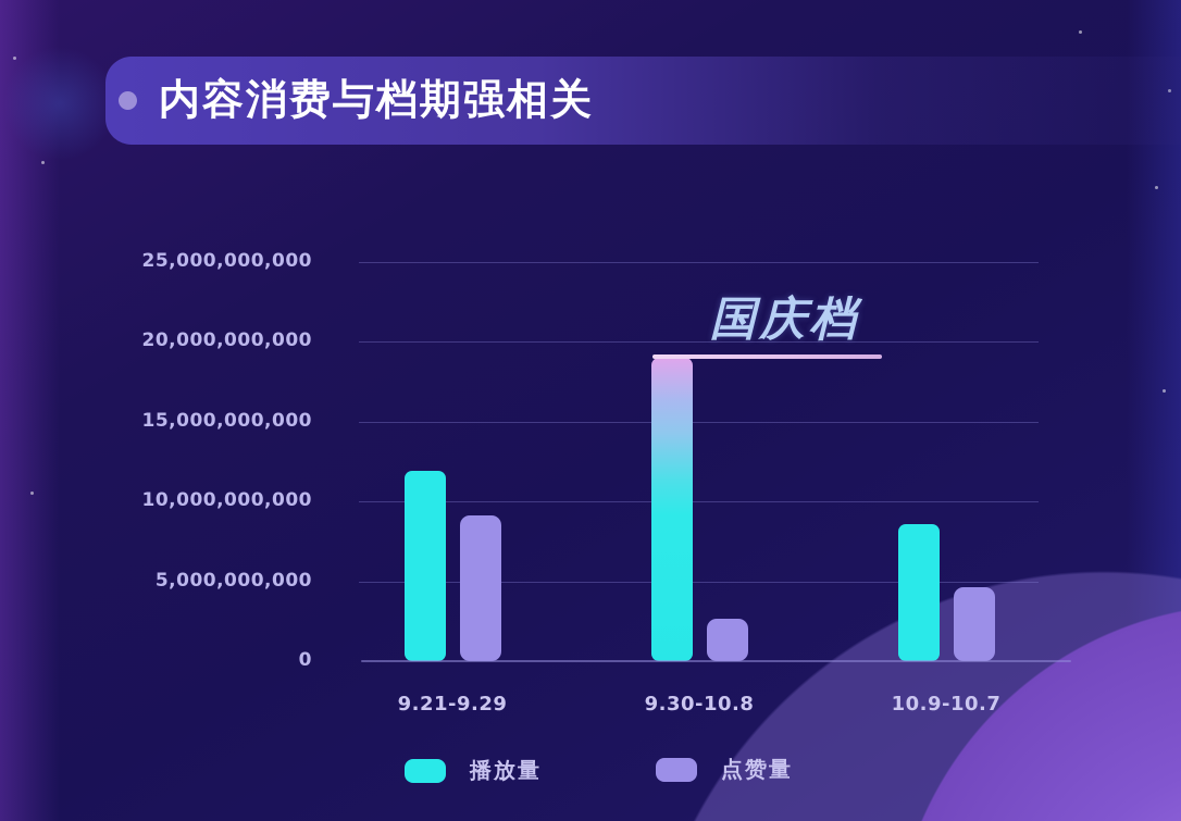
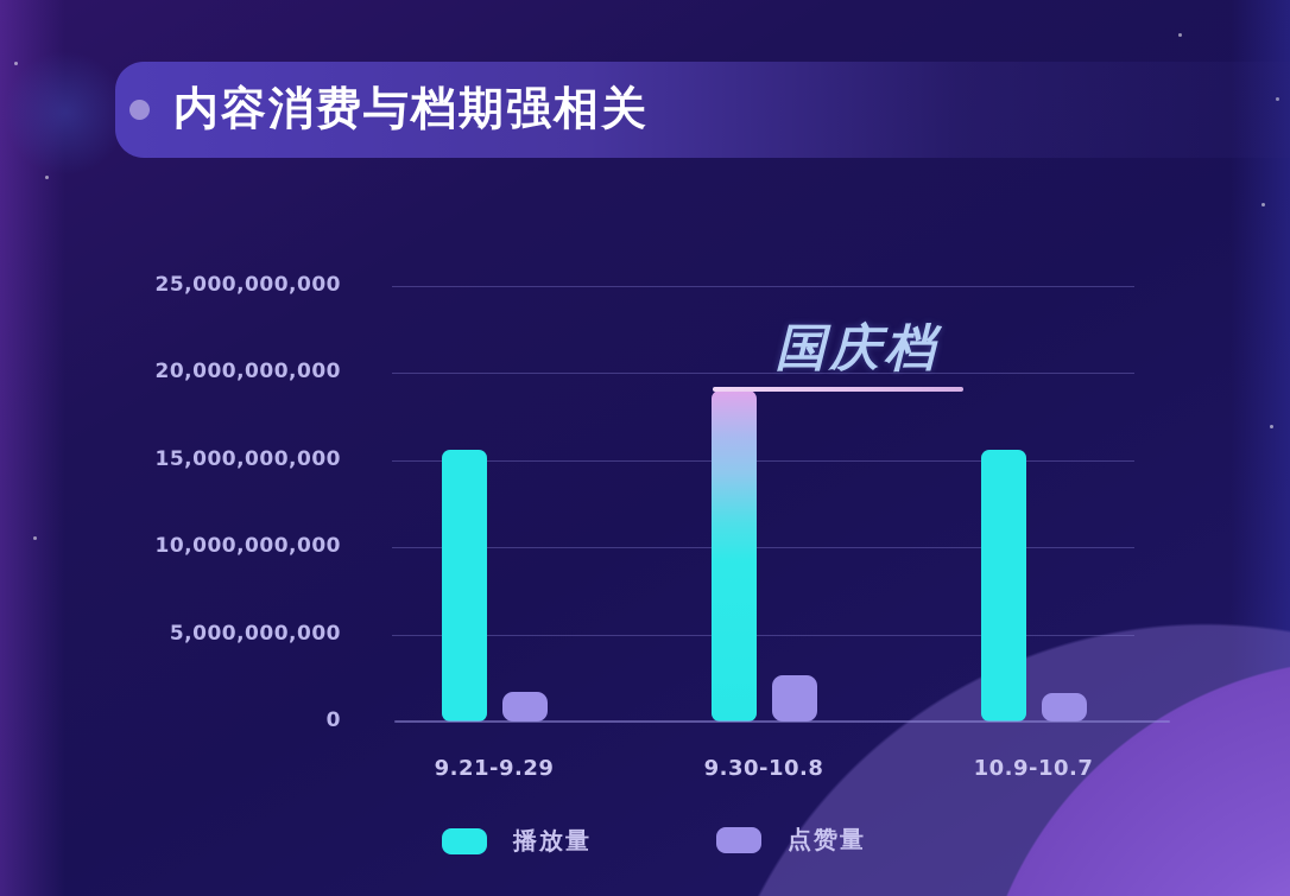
播放量/9.21-9.29: 11900000000 -> 15600000000
点赞量/9.21-9.29: 9100000000 -> 1700000000
播放量/10.9-10.7: 8600000000 -> 15600000000
点赞量/10.9-10.7: 4600000000 -> 1600000000
